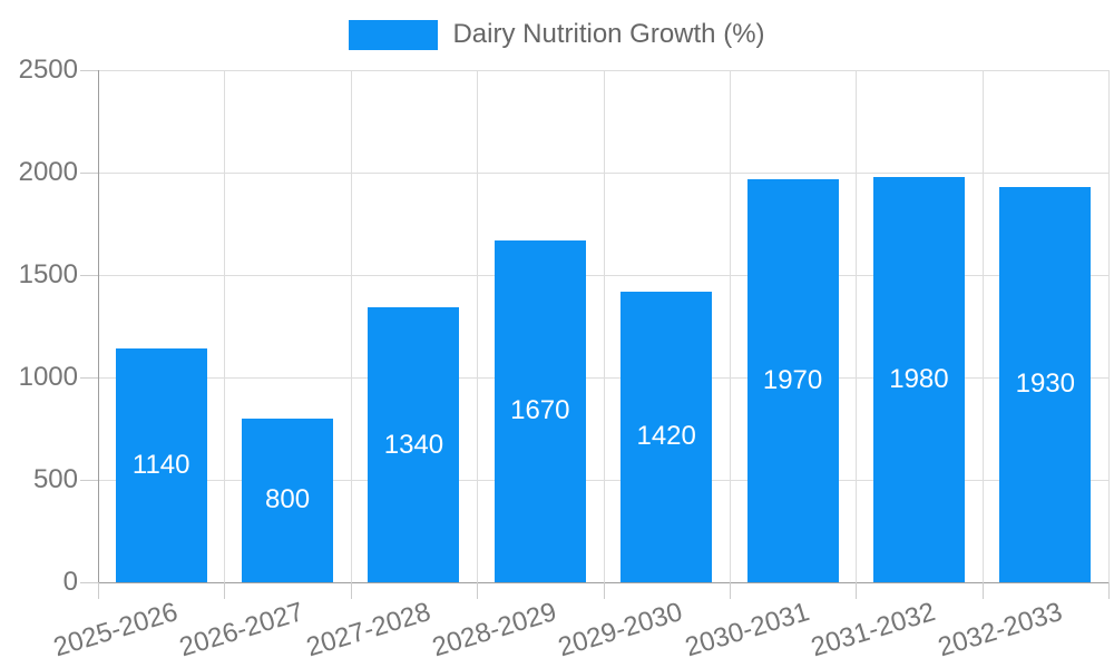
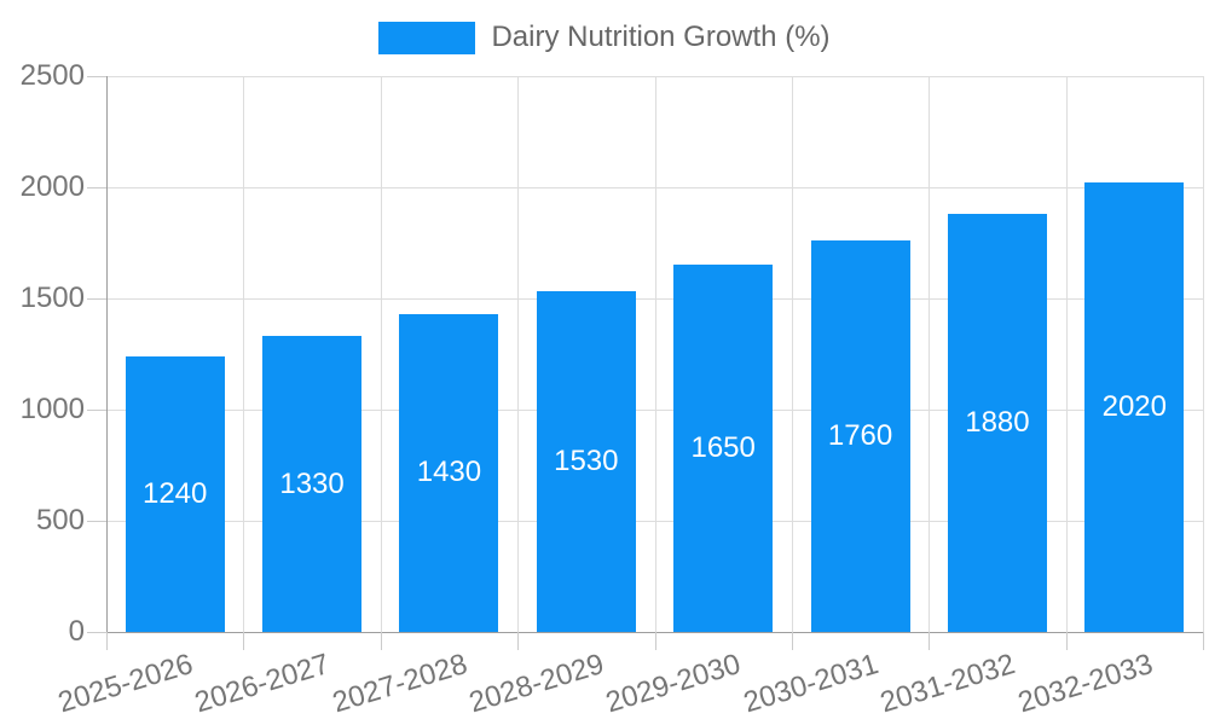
2025-2026: 1140 -> 1240
2026-2027: 800 -> 1330
2027-2028: 1340 -> 1430
2028-2029: 1670 -> 1530
2029-2030: 1420 -> 1650
2030-2031: 1970 -> 1760
2031-2032: 1980 -> 1880
2032-2033: 1930 -> 2020
